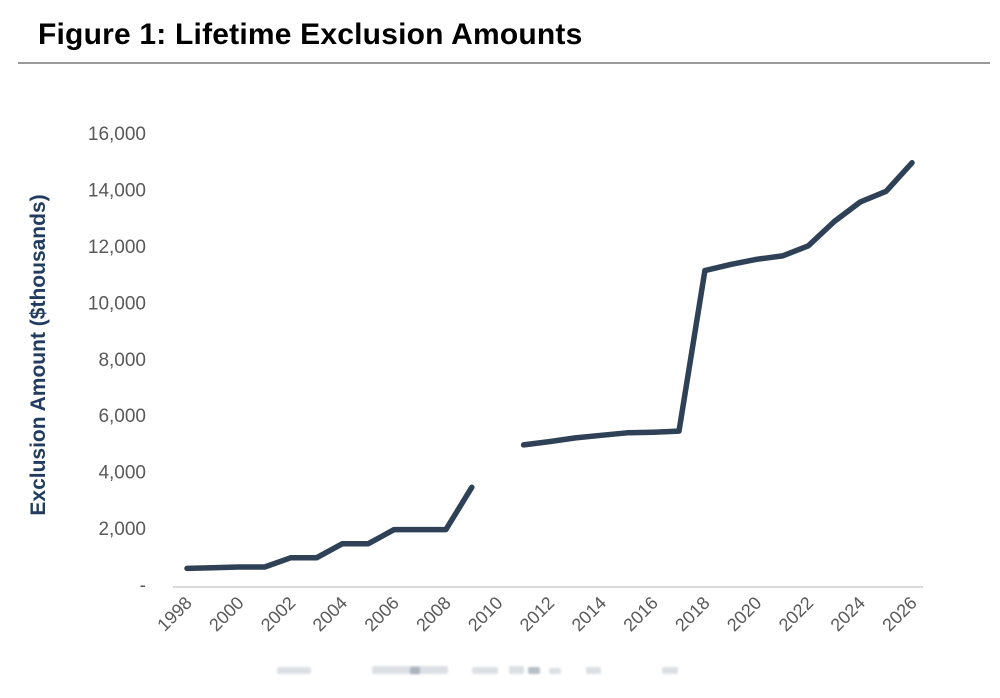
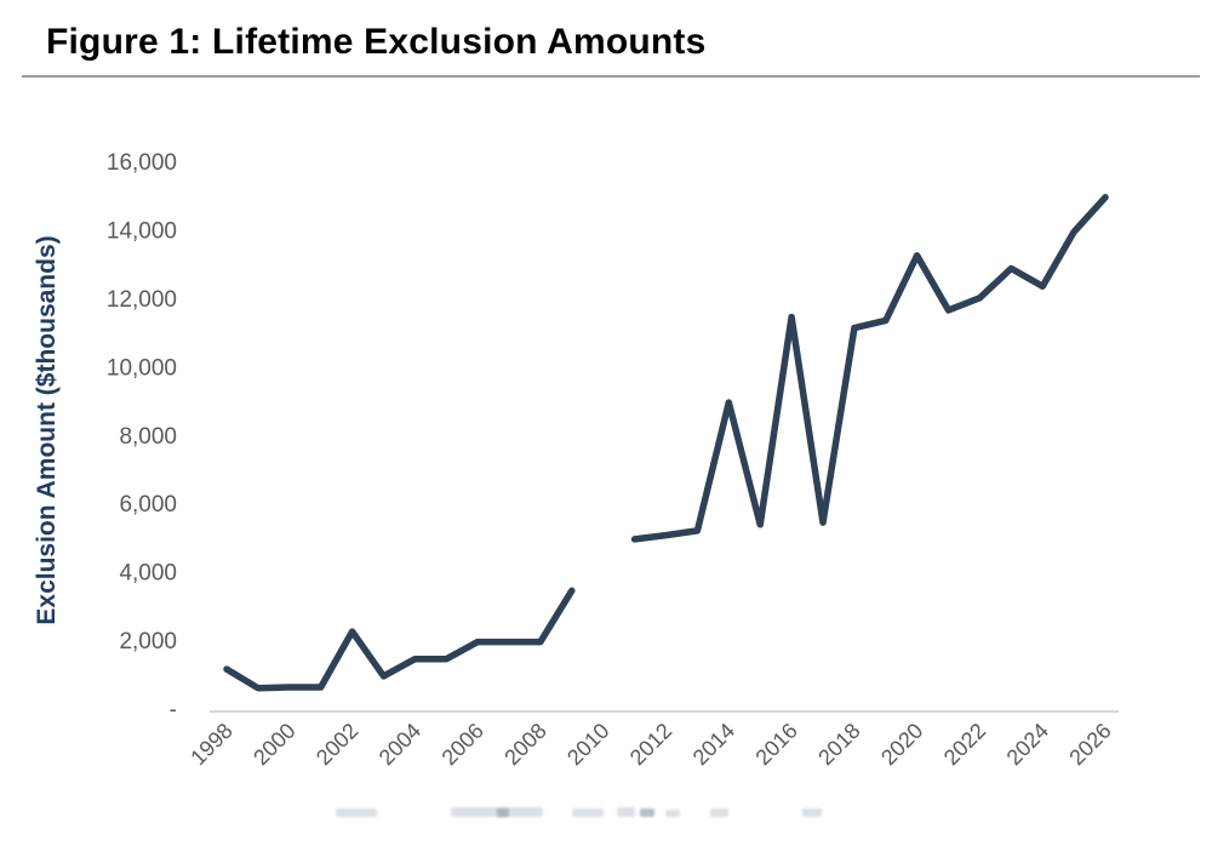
1998: 600 -> 1200
2002: 1000 -> 2300
2014: 5300 -> 9000
2016: 5400 -> 11500
2020: 11600 -> 13300
2024: 13600 -> 12400
